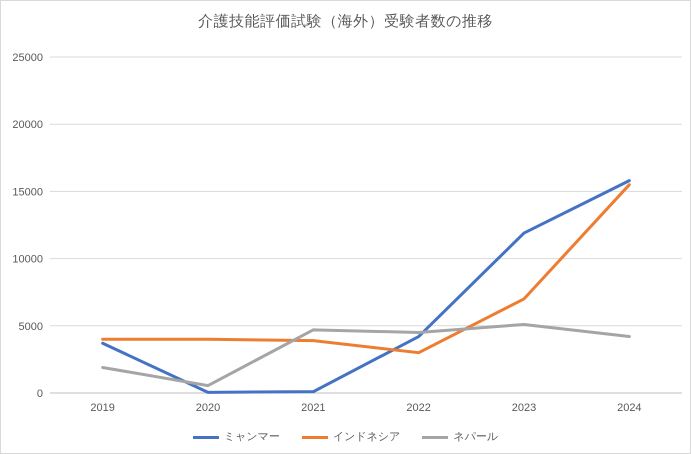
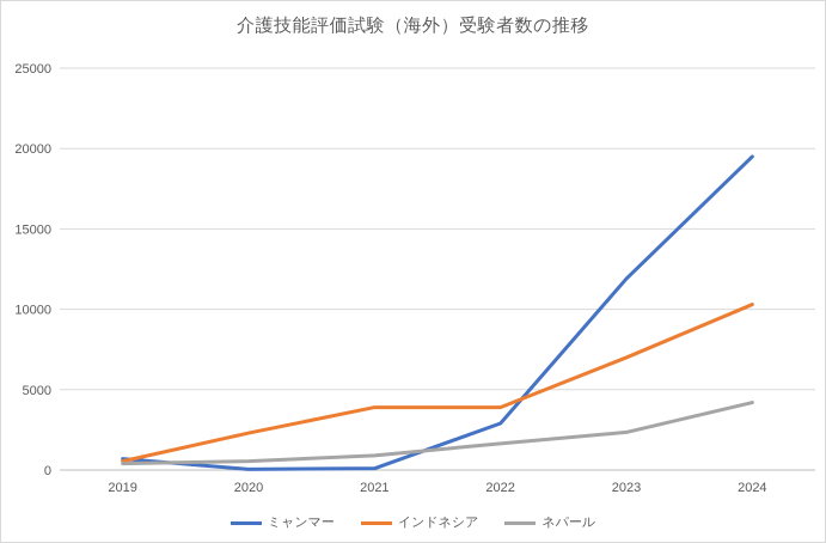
ミャンマー/2019: 3700 -> 700
インドネシア/2019: 4000 -> 600
ネパール/2019: 1900 -> 400
インドネシア/2020: 4000 -> 2300
ネパール/2021: 4700 -> 900
ミャンマー/2022: 4200 -> 2900
インドネシア/2022: 3000 -> 3900
ネパール/2022: 4500 -> 1600
ネパール/2023: 5100 -> 2400
ミャンマー/2024: 15800 -> 19500
インドネシア/2024: 15500 -> 10300
